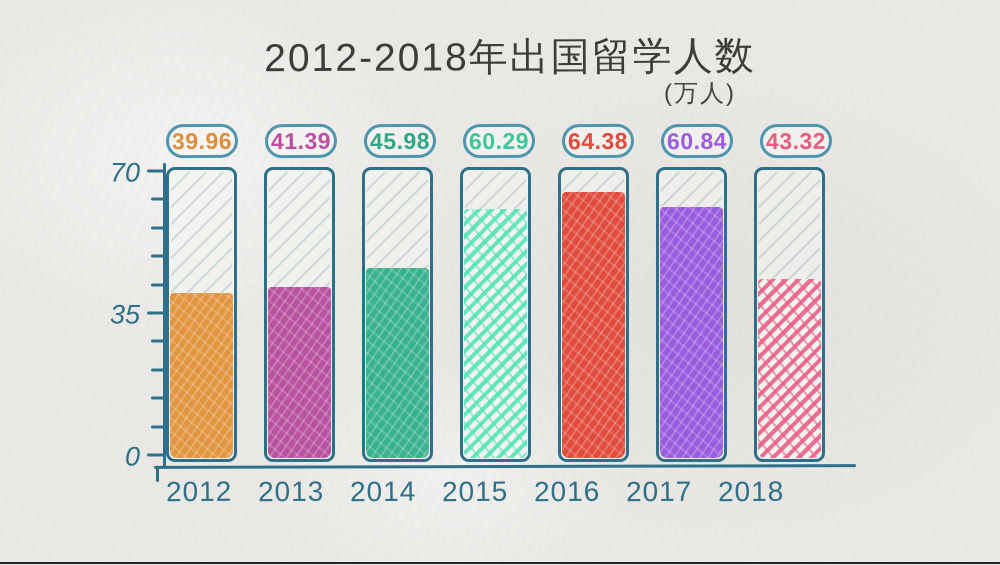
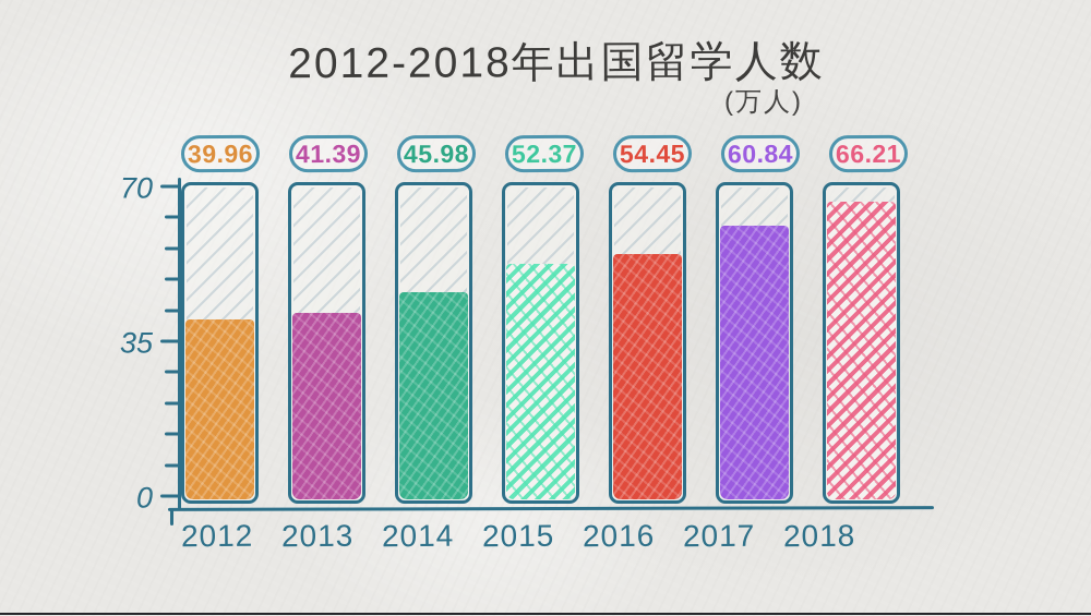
2015: 60.29 -> 52.37
2016: 64.38 -> 54.45
2018: 43.32 -> 66.21
